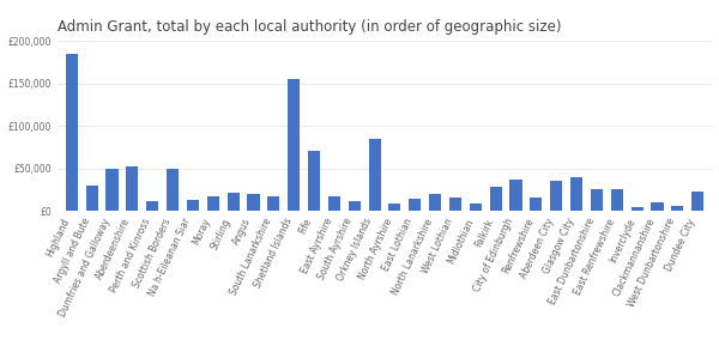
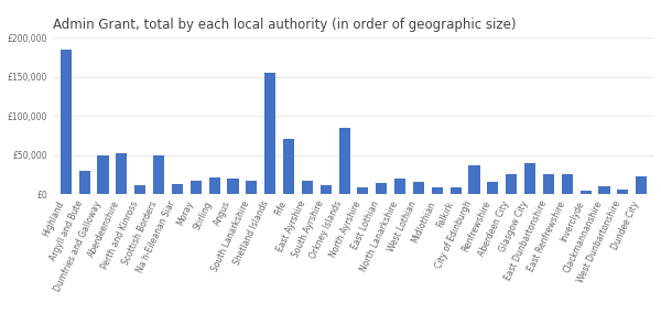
Falkirk: £28,000 -> £8,000
Aberdeen City: £36,000 -> £25,000
